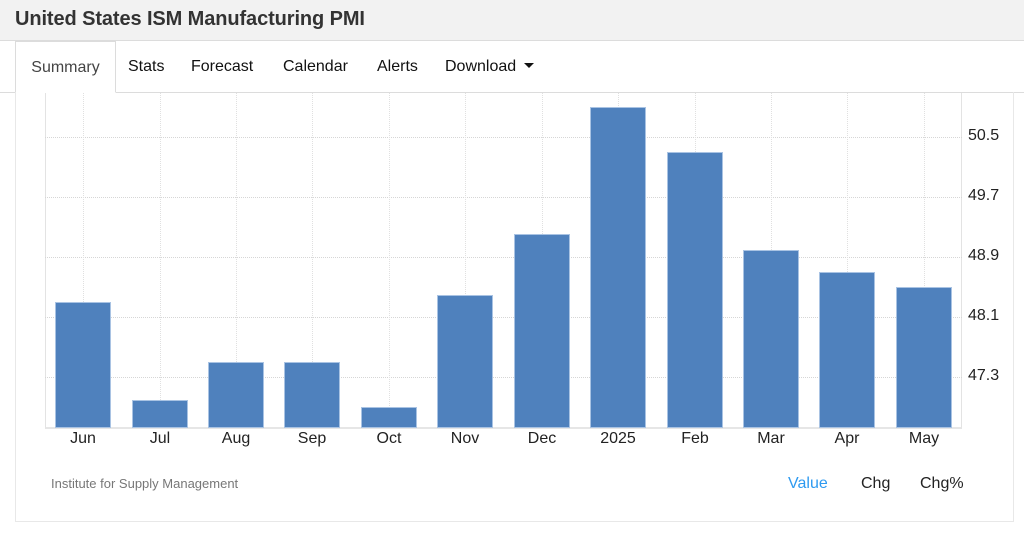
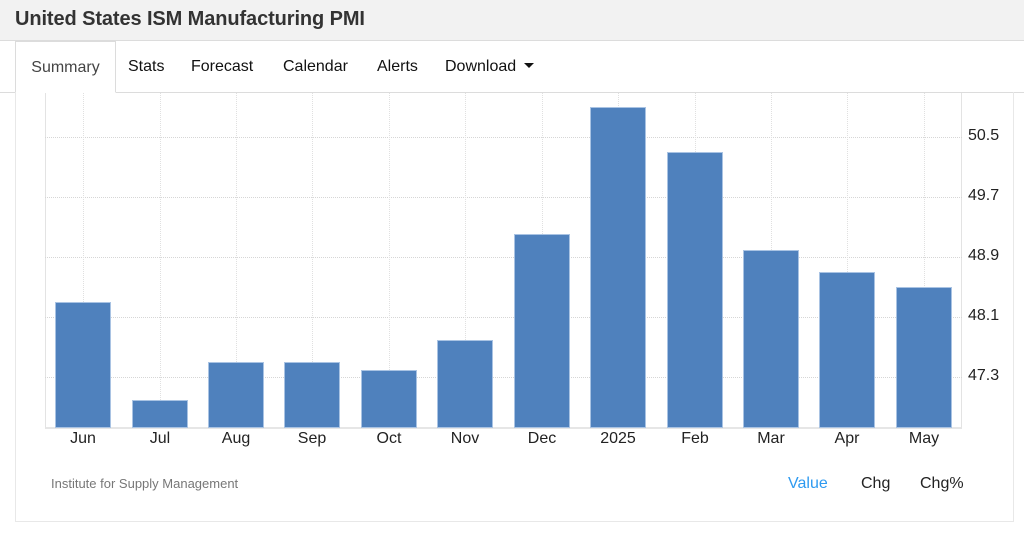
Oct: 46.9 -> 47.4
Nov: 48.4 -> 47.8
